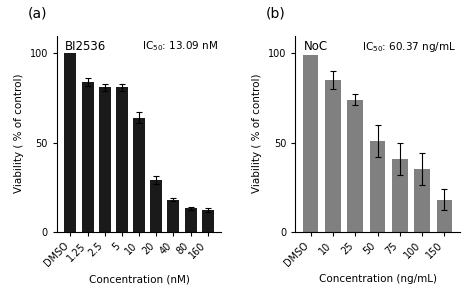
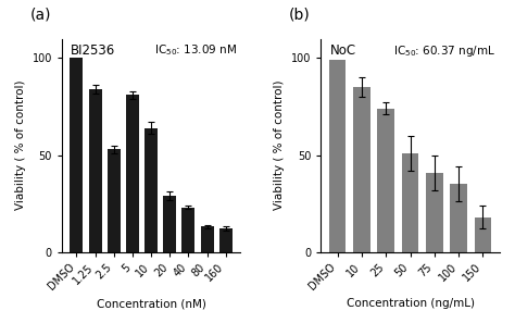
2.5: 81 -> 53
40: 18 -> 23
